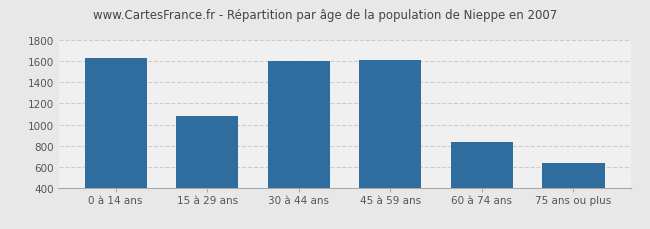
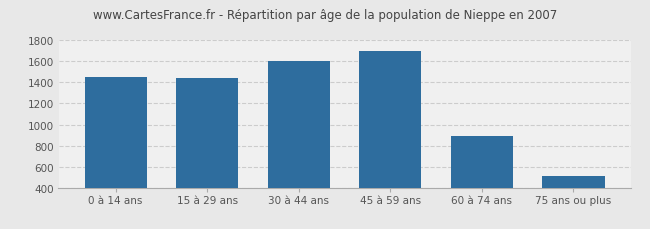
0 à 14 ans: 1630 -> 1450
15 à 29 ans: 1080 -> 1440
45 à 59 ans: 1610 -> 1700
60 à 74 ans: 830 -> 890
75 ans ou plus: 630 -> 510
